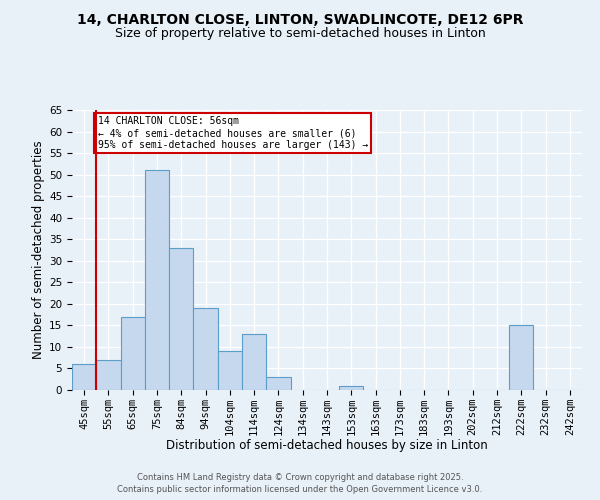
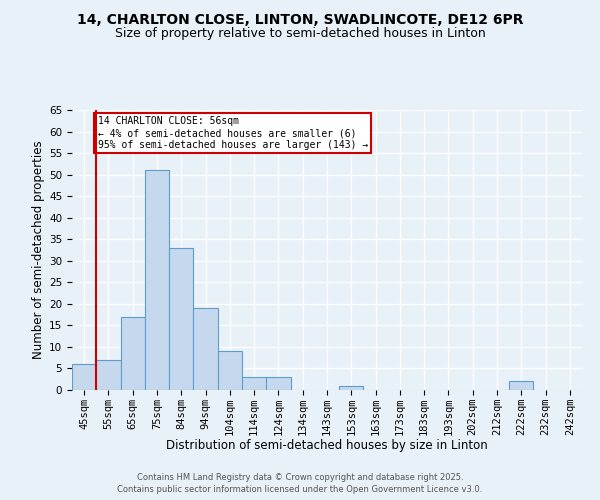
114sqm: 13 -> 3
222sqm: 15 -> 2
